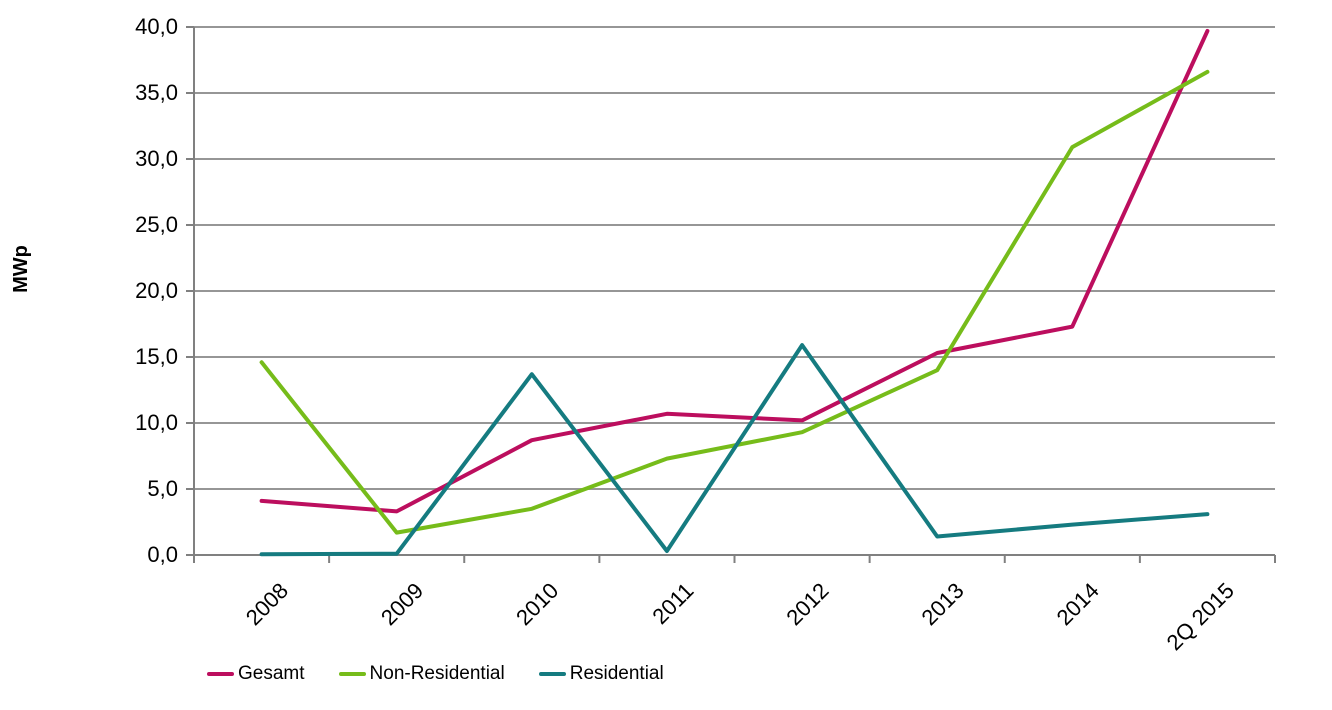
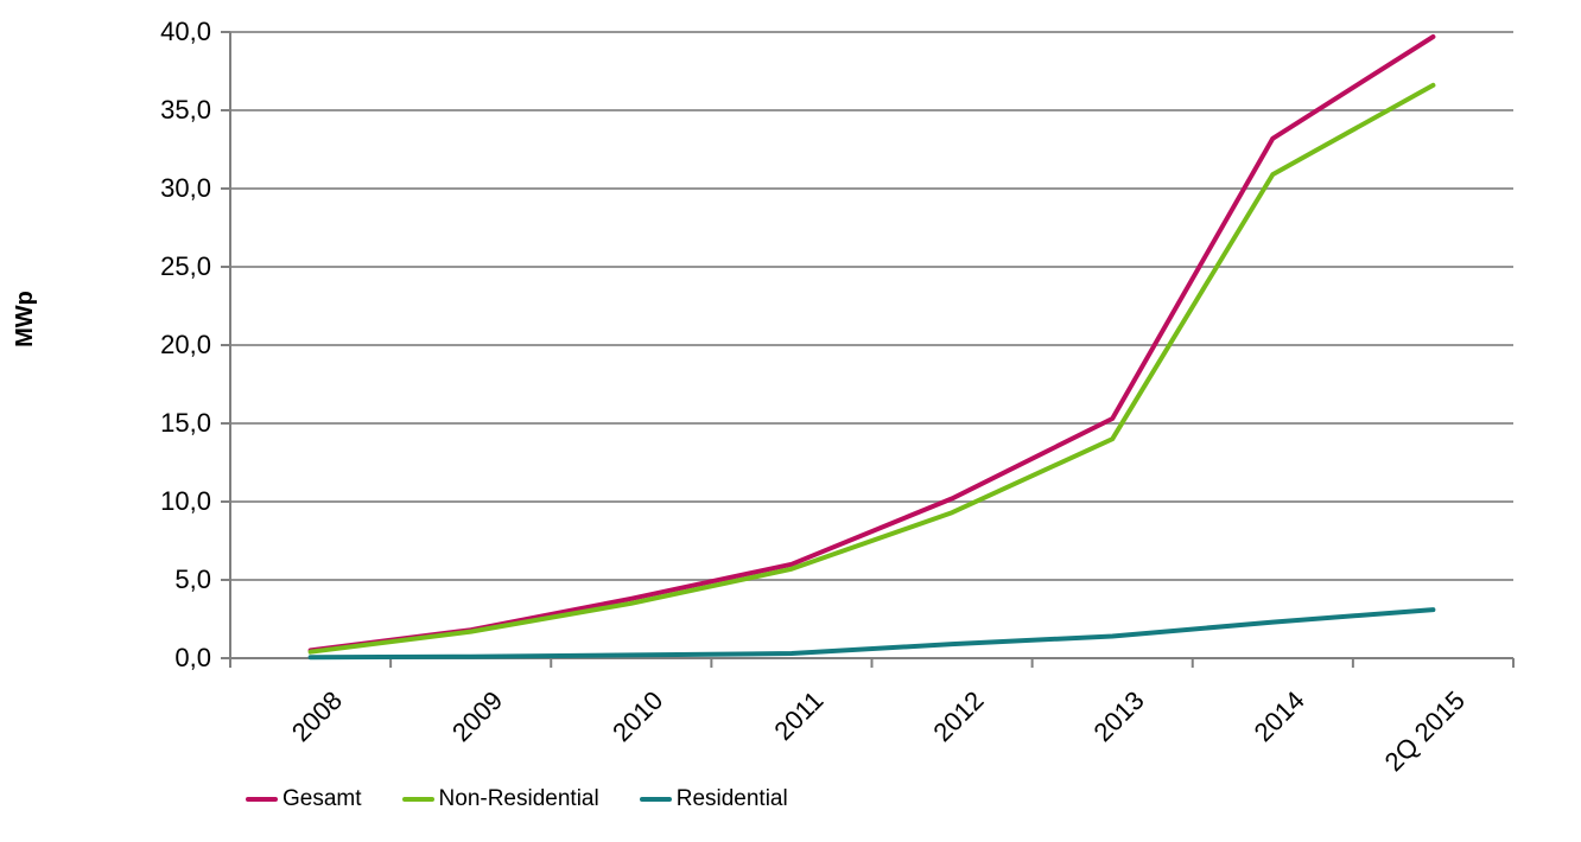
Gesamt/2008: 4,1 -> 0,5
Non-Residential/2008: 14,6 -> 0,4
Gesamt/2009: 3,3 -> 1,8
Gesamt/2010: 8,7 -> 3,8
Residential/2010: 13,7 -> 0,2
Gesamt/2011: 10,7 -> 6,0
Non-Residential/2011: 7,3 -> 5,7
Residential/2012: 15,9 -> 0,9
Gesamt/2014: 17,3 -> 33,2
